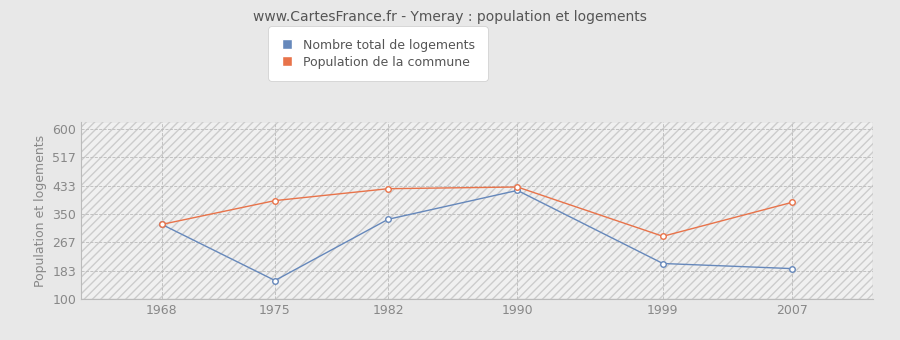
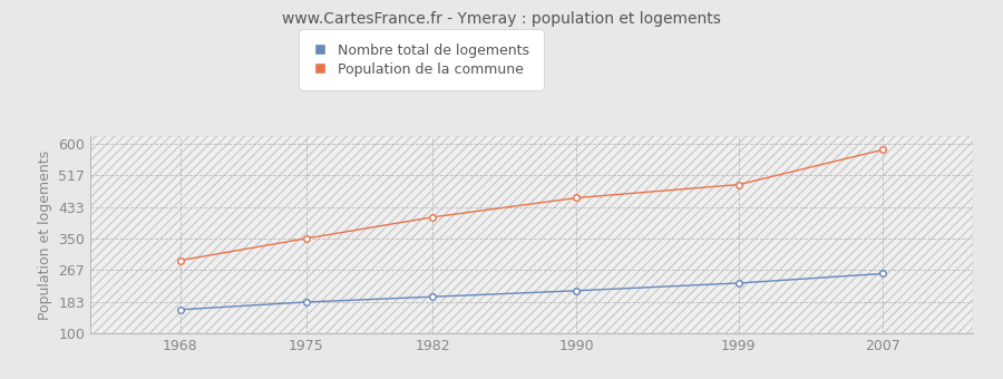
Nombre total de logements/1968: 320 -> 163
Population de la commune/1968: 320 -> 293
Nombre total de logements/1975: 155 -> 183
Population de la commune/1975: 390 -> 351
Nombre total de logements/1982: 335 -> 197
Population de la commune/1982: 425 -> 407
Nombre total de logements/1990: 420 -> 213
Population de la commune/1990: 430 -> 458
Nombre total de logements/1999: 205 -> 233
Population de la commune/1999: 285 -> 493
Nombre total de logements/2007: 190 -> 258
Population de la commune/2007: 385 -> 585
